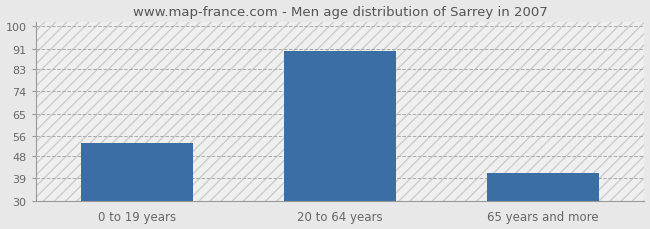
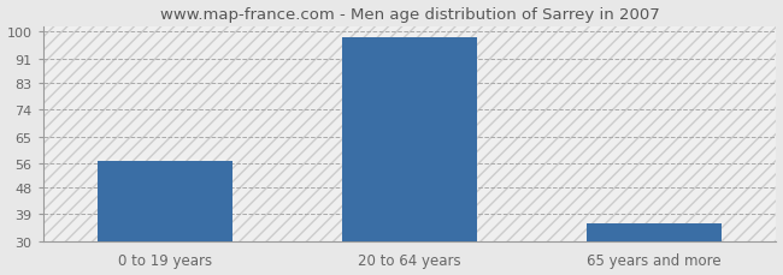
0 to 19 years: 53 -> 57
20 to 64 years: 90 -> 98
65 years and more: 41 -> 36
